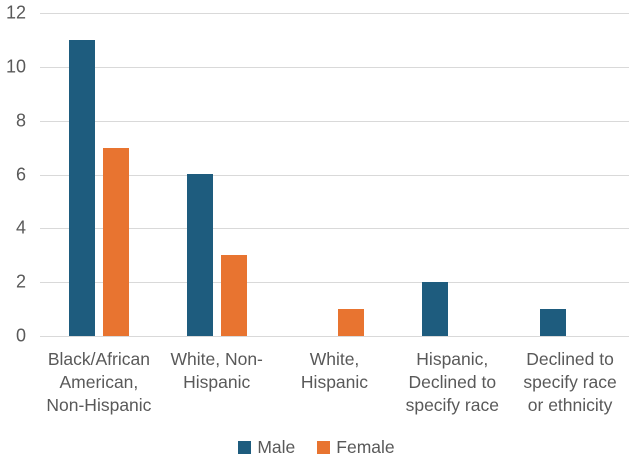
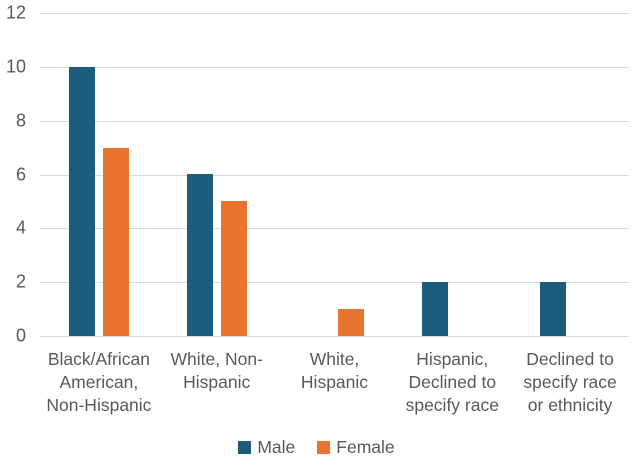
Male/Black/African American, Non-Hispanic: 11 -> 10
Female/White, Non-Hispanic: 3 -> 5
Male/Declined to specify race or ethnicity: 1 -> 2
